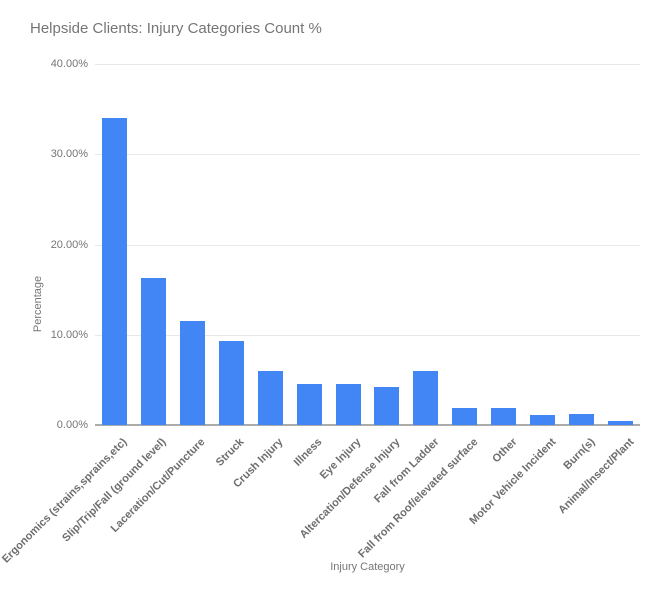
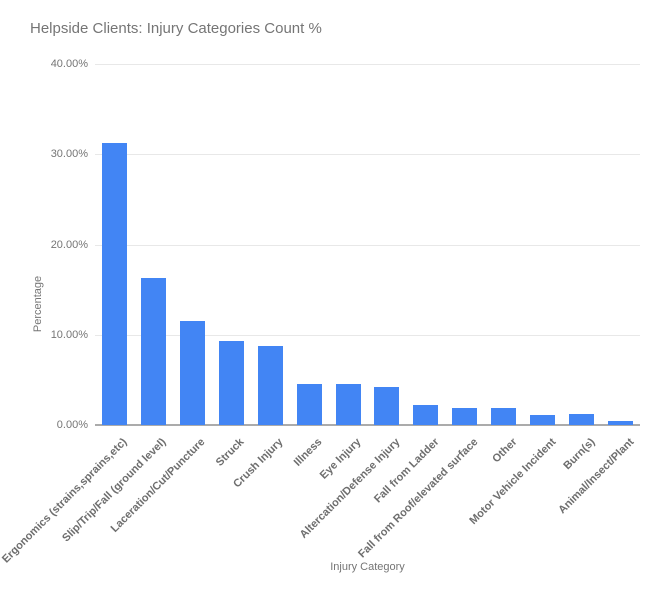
Ergonomics (strains,sprains,etc): 34% -> 31%
Crush Injury: 6% -> 9%
Fall from Ladder: 6% -> 2%
